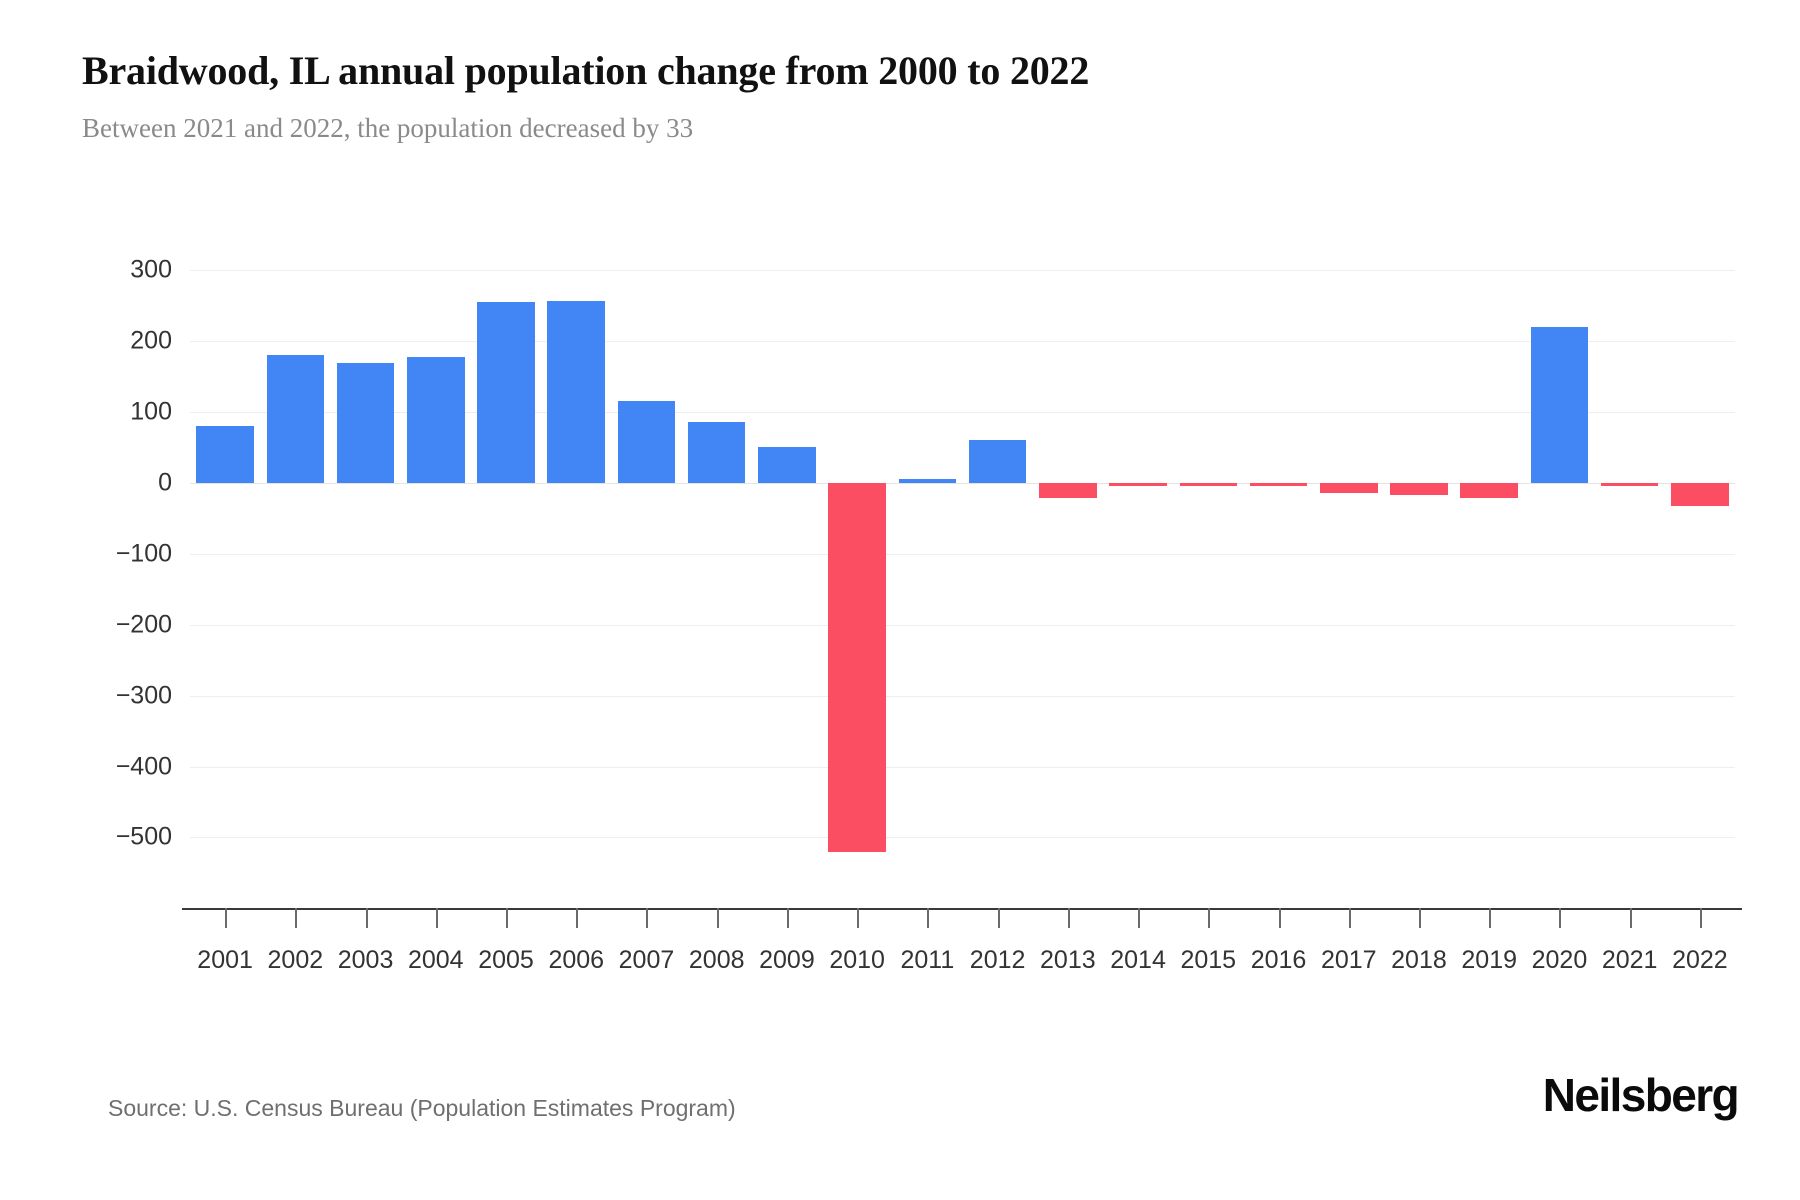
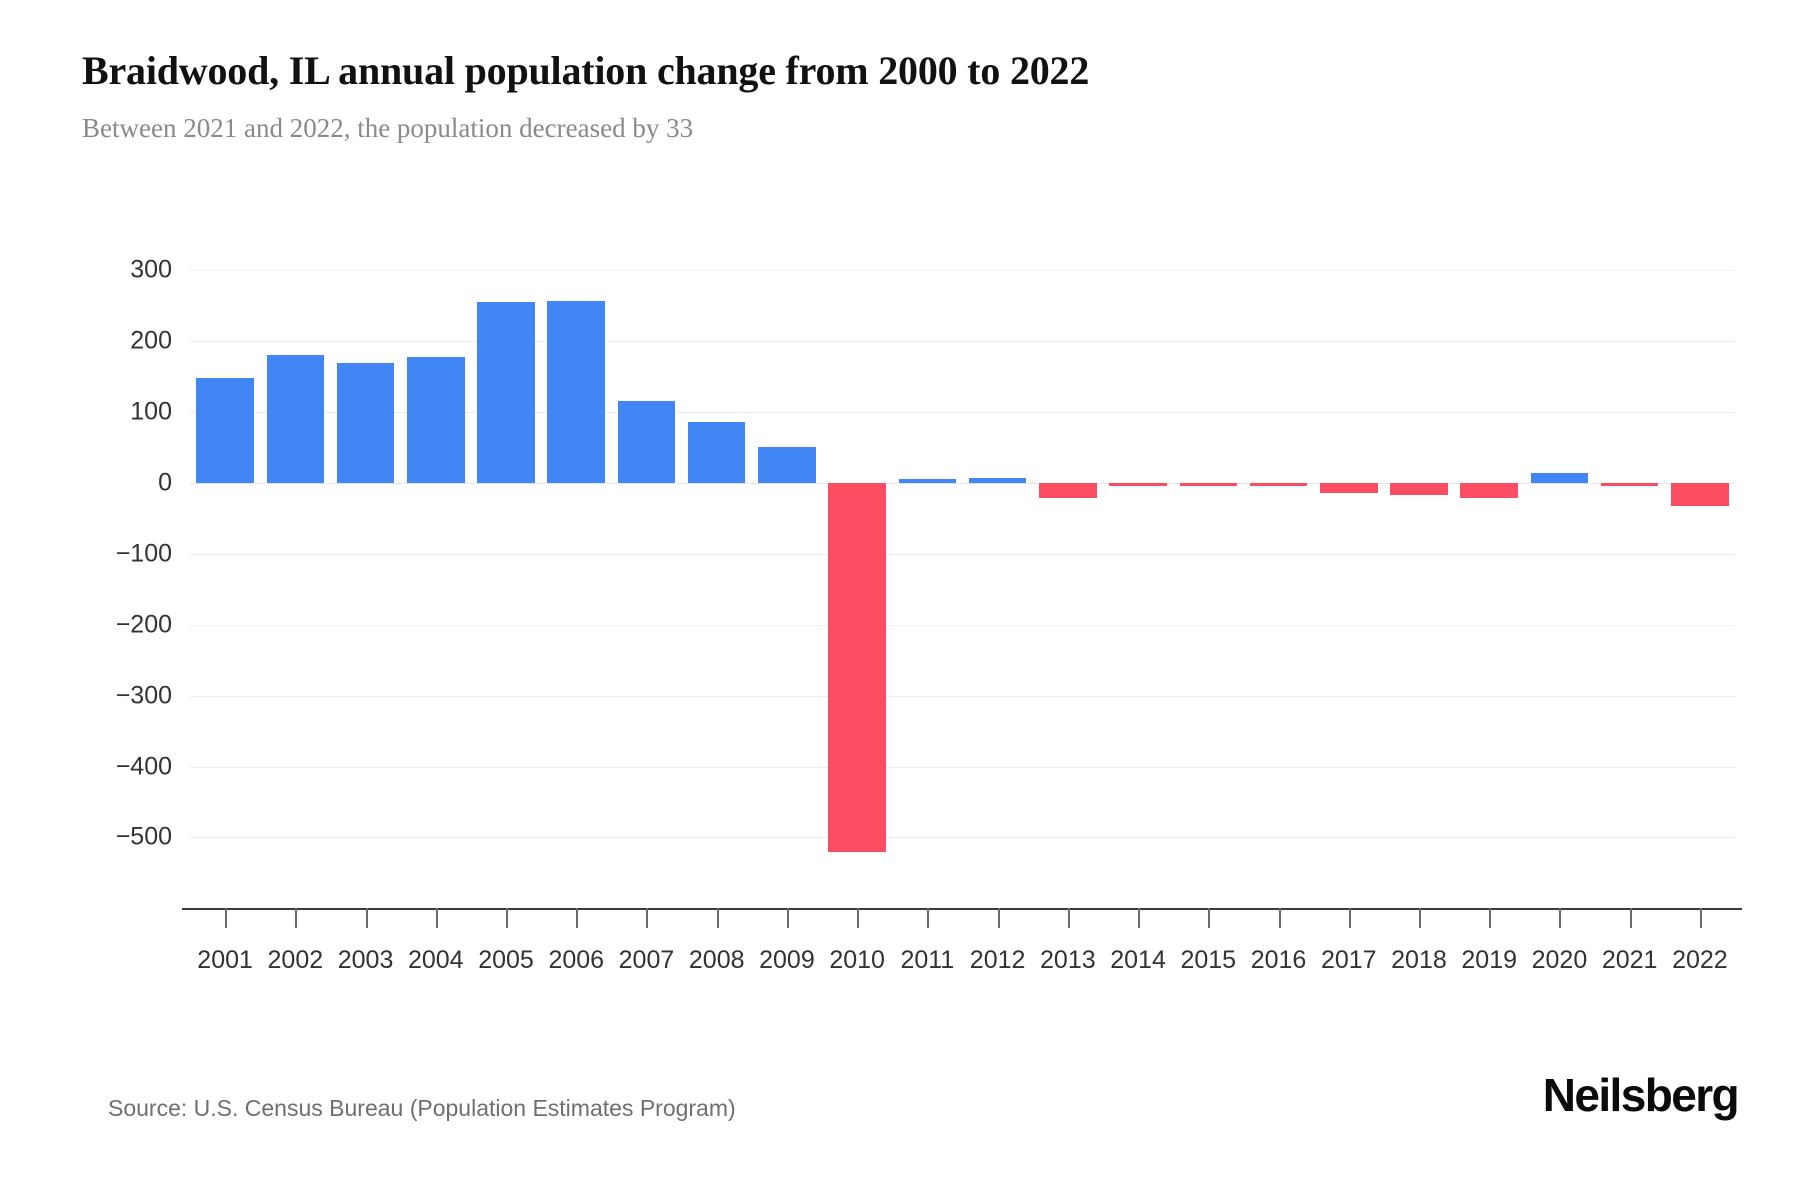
2001: 80 -> 150
2012: 60 -> 10
2020: 220 -> 10
